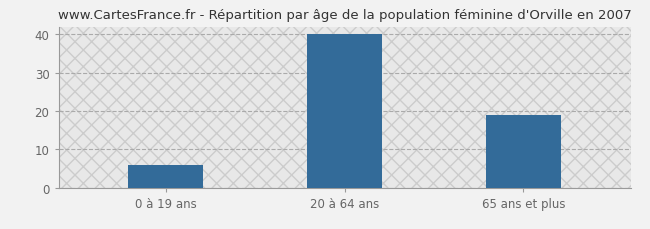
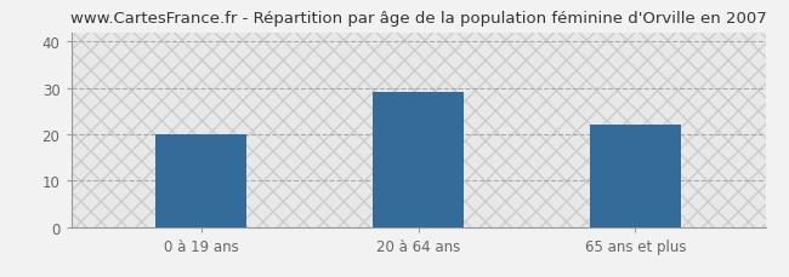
0 à 19 ans: 6 -> 20
20 à 64 ans: 40 -> 29
65 ans et plus: 19 -> 22
